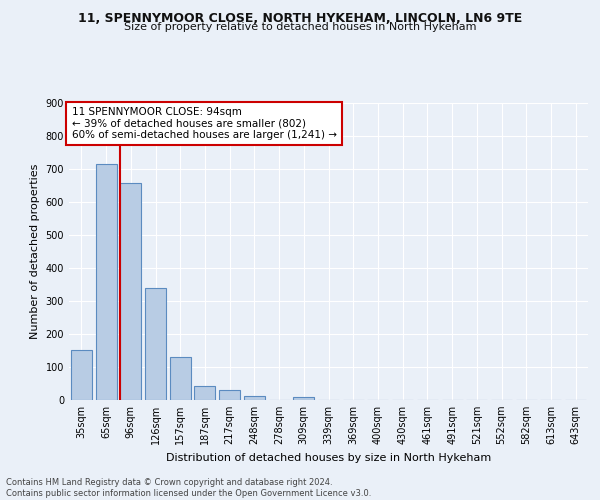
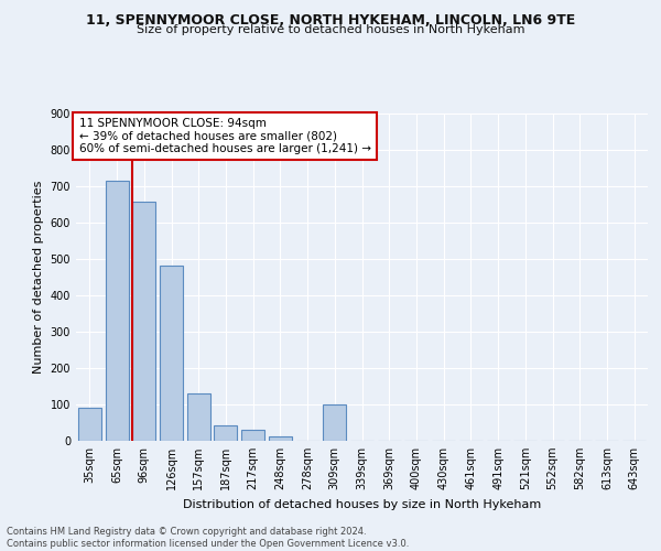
35sqm: 150 -> 90
126sqm: 340 -> 480
309sqm: 8 -> 100
